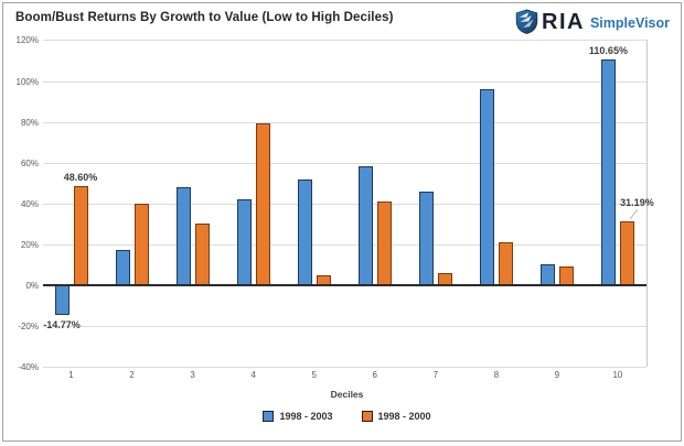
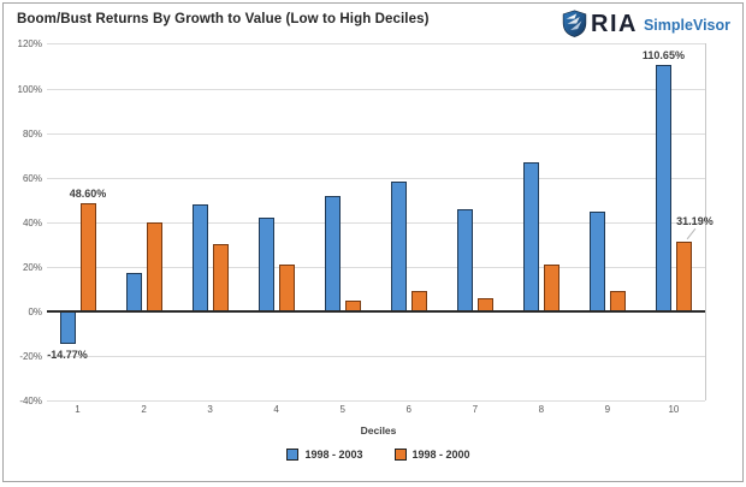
1998 - 2000/4: 79% -> 21%
1998 - 2000/6: 41% -> 9%
1998 - 2003/8: 96% -> 67%
1998 - 2003/9: 10% -> 45%
